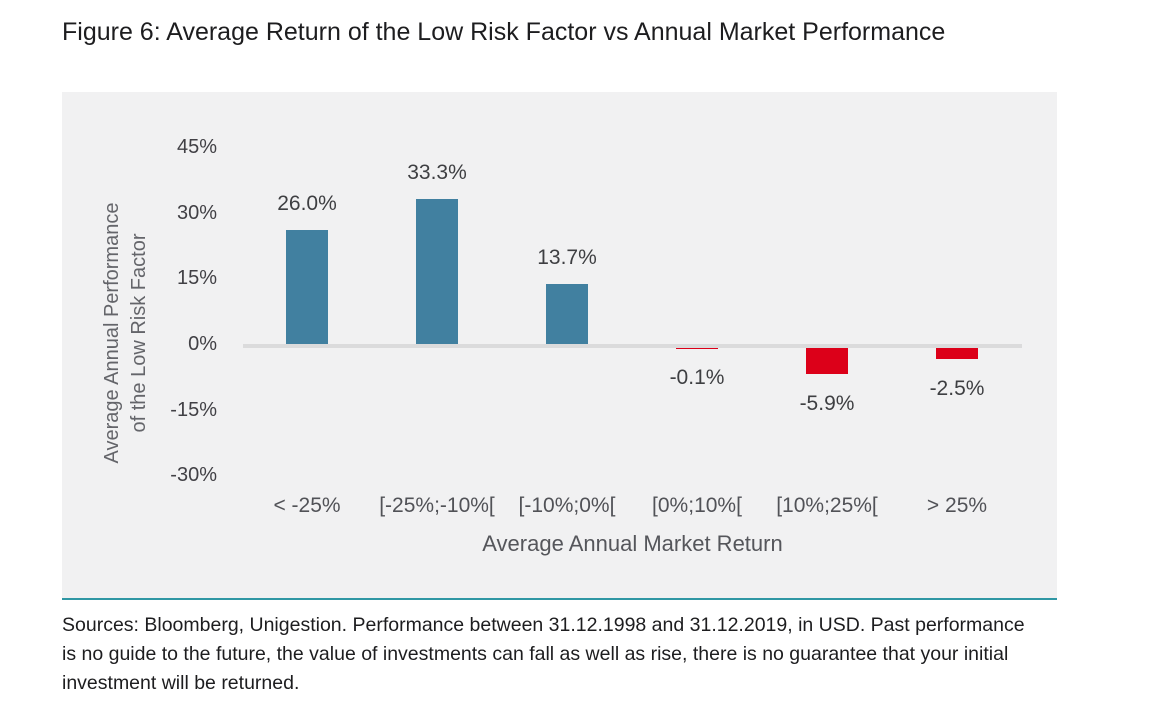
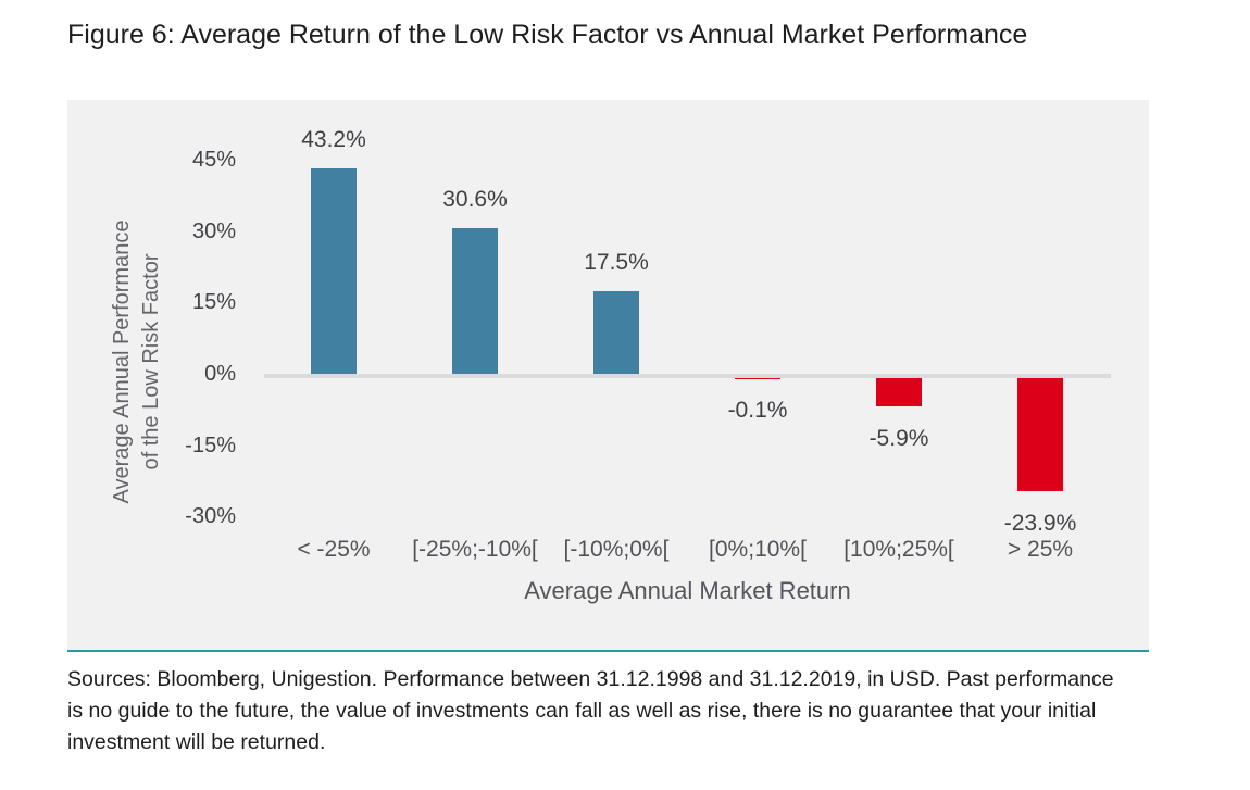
< -25%: 26.0% -> 43.2%
[-25%;-10%[: 33.3% -> 30.6%
[-10%;0%[: 13.7% -> 17.5%
> 25%: -2.5% -> -23.9%
